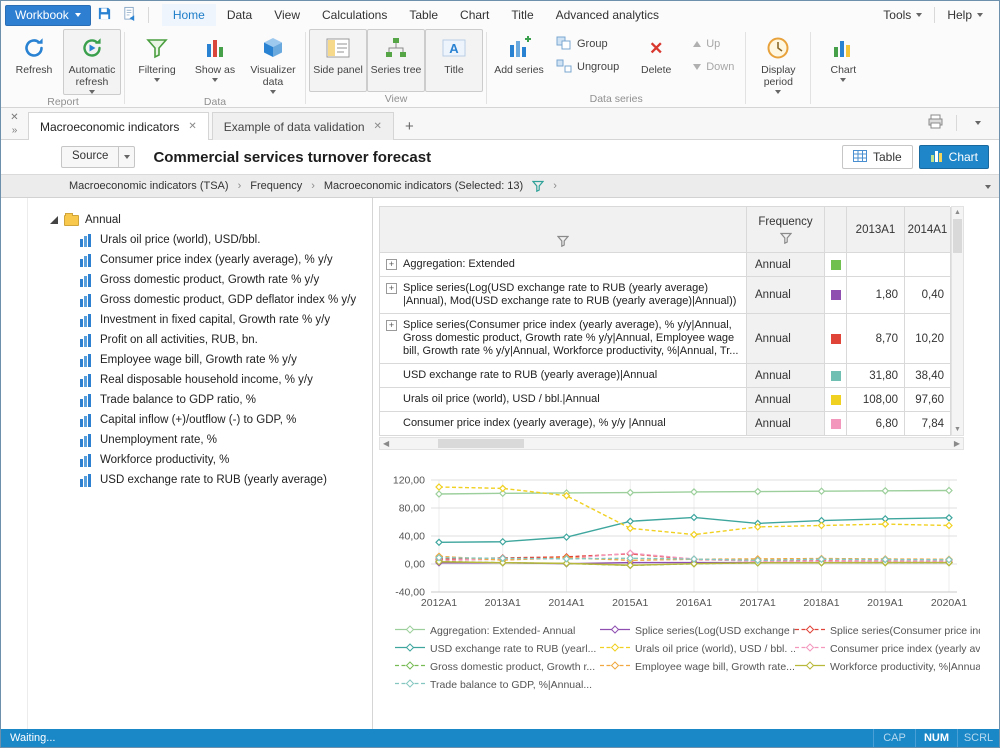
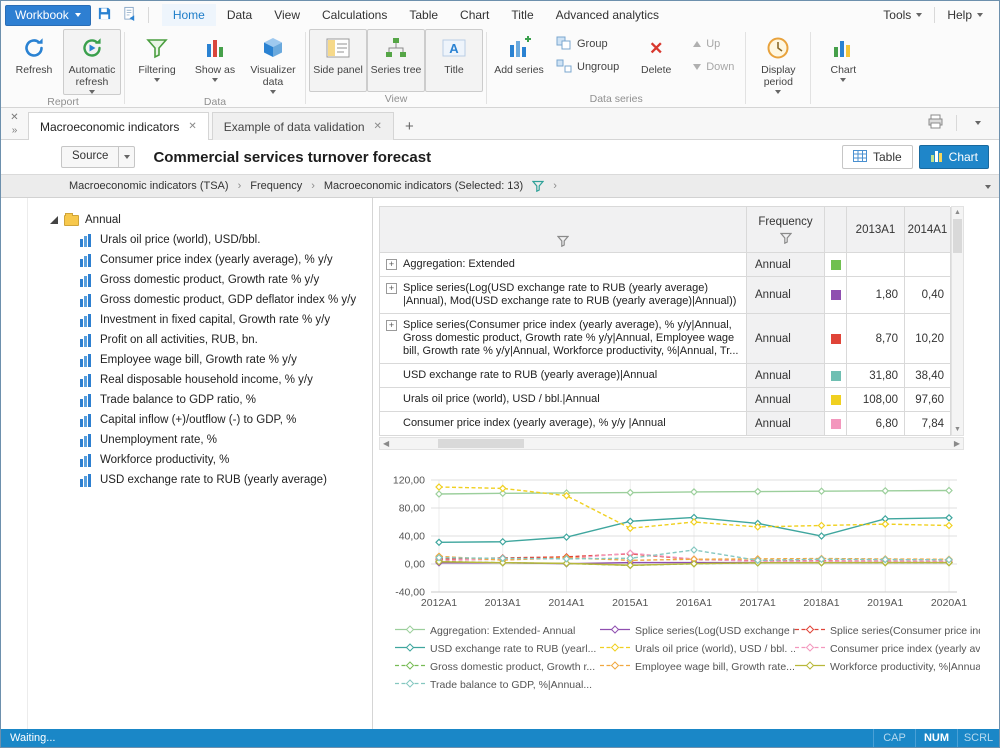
Urals oil price (world), USD / bbl. .../2016A1: 40 -> 60
Trade balance to GDP, %|Annual.../2016A1: 10 -> 20
USD exchange rate to RUB (yearl.../2018A1: 60 -> 40
